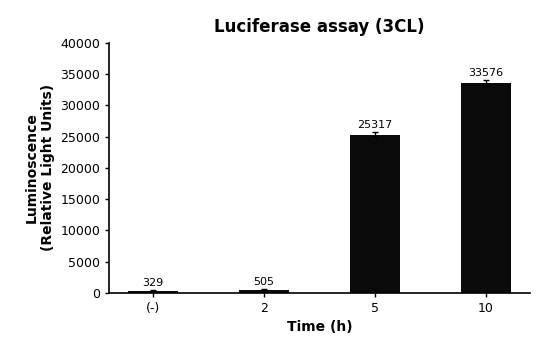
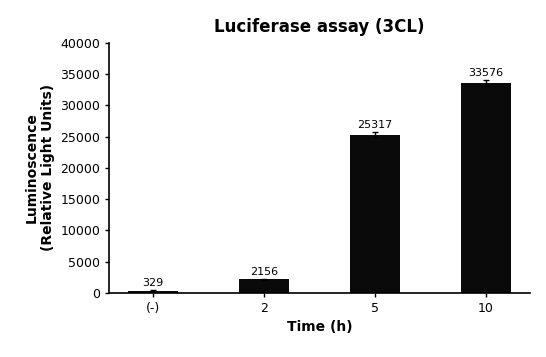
2: 505 -> 2156
